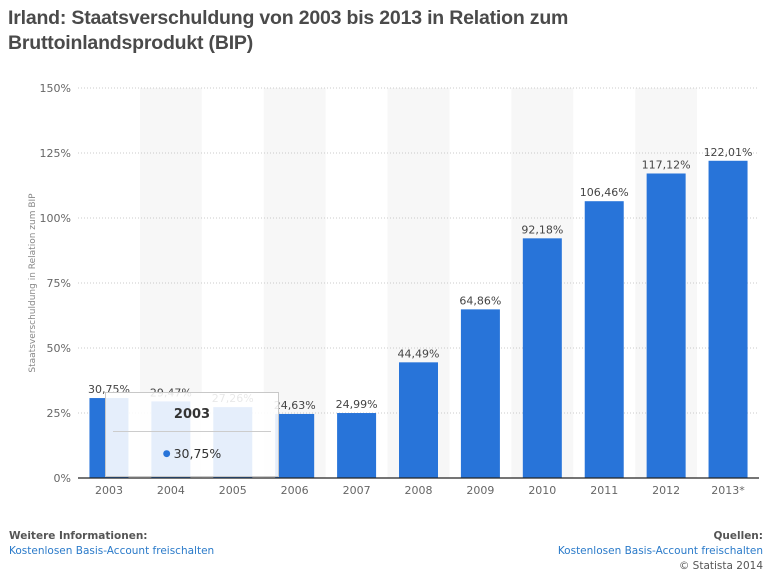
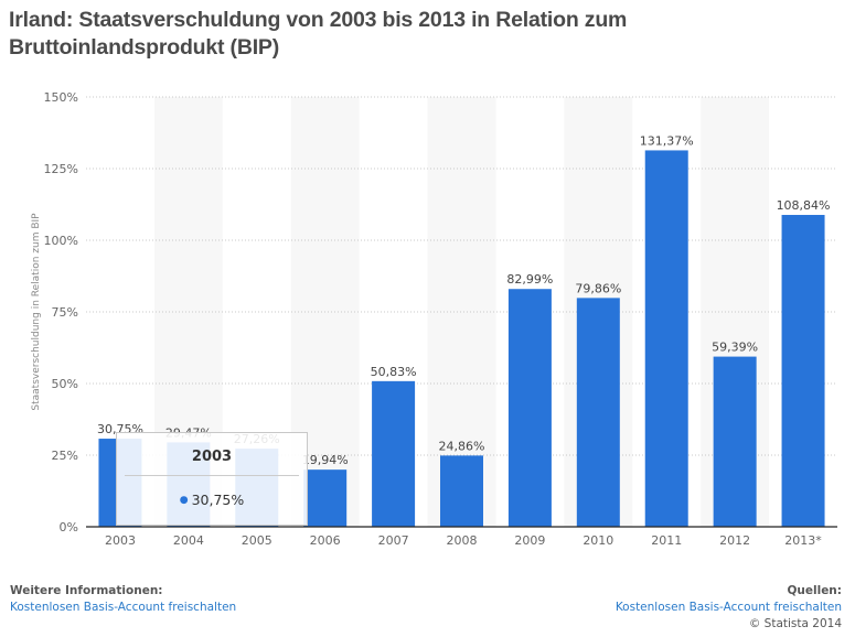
2006: 24,63% -> 19,94%
2007: 24,99% -> 50,83%
2008: 44,49% -> 24,86%
2009: 64,86% -> 82,99%
2010: 92,18% -> 79,86%
2011: 106,46% -> 131,37%
2012: 117,12% -> 59,39%
2013*: 122,01% -> 108,84%
